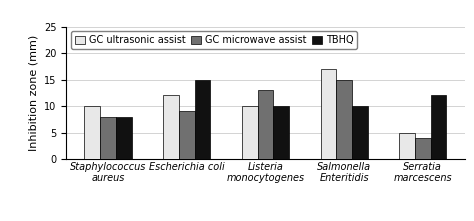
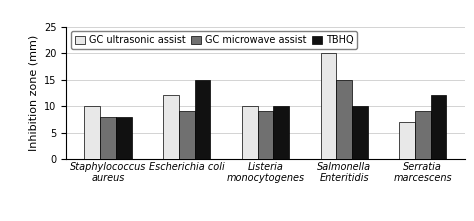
GC microwave assist/Listeria monocytogenes: 13 -> 9
GC ultrasonic assist/Salmonella Enteritidis: 17 -> 20
GC ultrasonic assist/Serratia marcescens: 5 -> 7
GC microwave assist/Serratia marcescens: 4 -> 9
